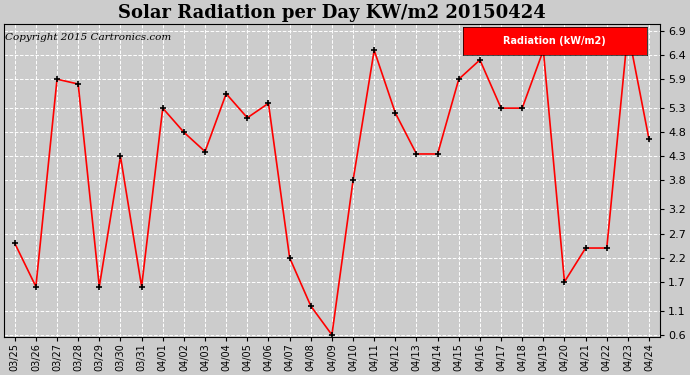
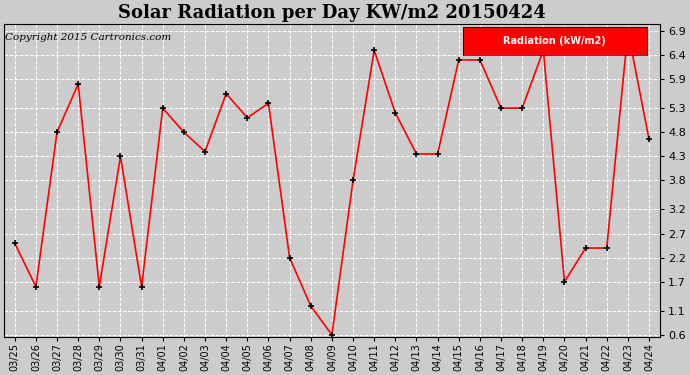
03/27: 5.90 -> 4.80
04/15: 5.90 -> 6.30
